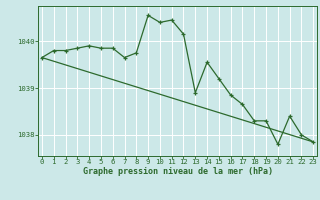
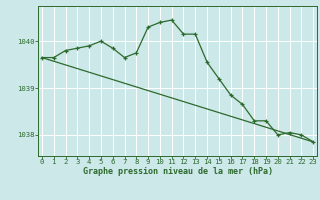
1: 1039.80 -> 1039.65
5: 1039.85 -> 1040.00
9: 1040.55 -> 1040.30
13: 1038.90 -> 1040.15
20: 1037.80 -> 1038.00
21: 1038.40 -> 1038.05
